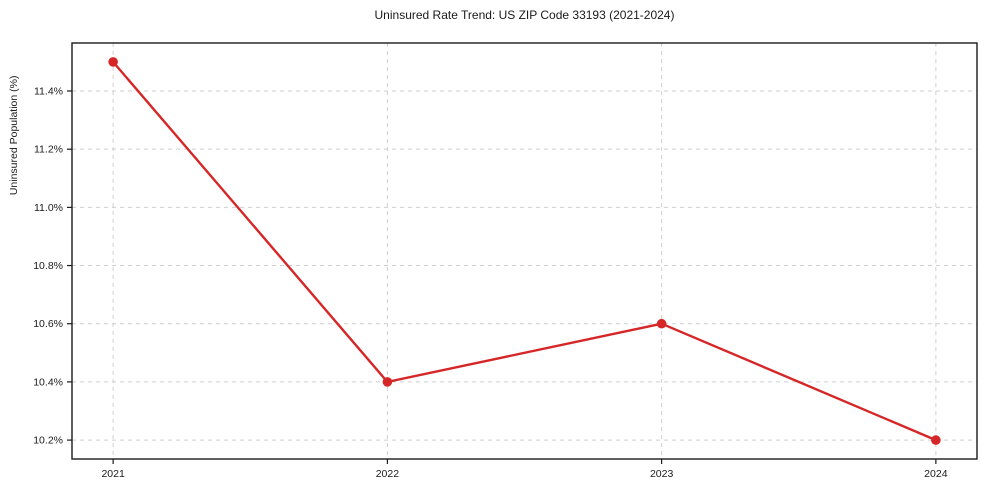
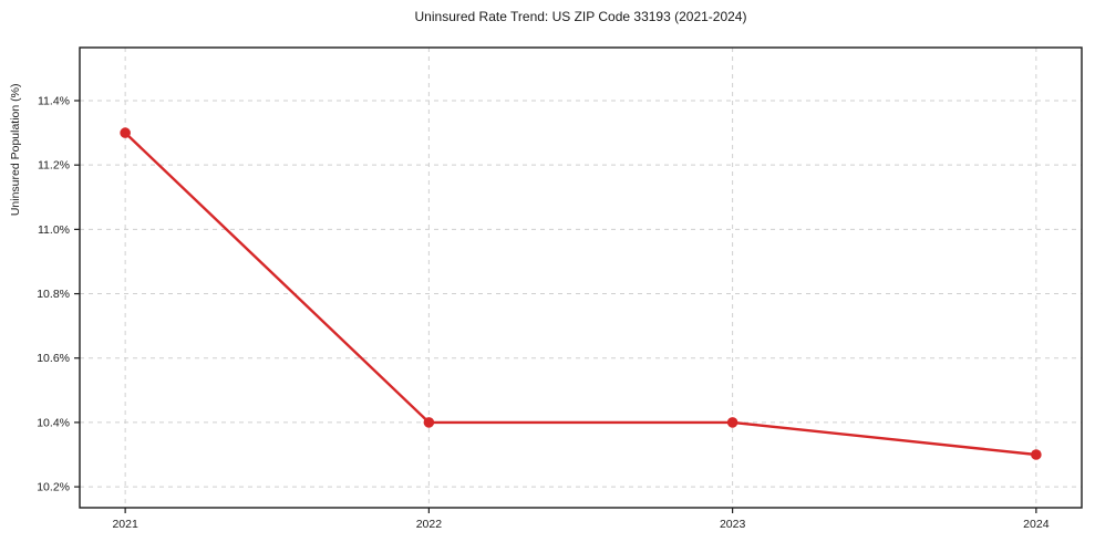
2021: 11.5% -> 11.3%
2023: 10.6% -> 10.4%
2024: 10.2% -> 10.3%
